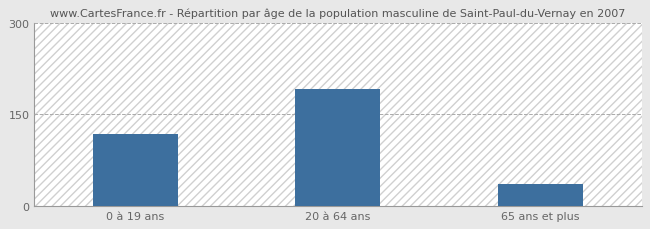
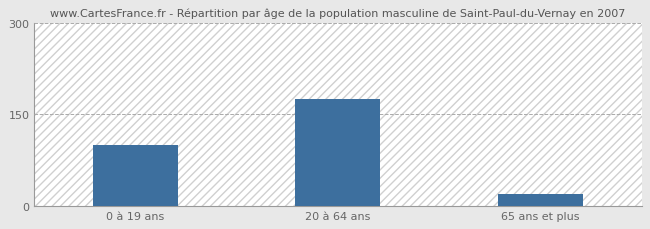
0 à 19 ans: 118 -> 100
20 à 64 ans: 192 -> 175
65 ans et plus: 36 -> 20
